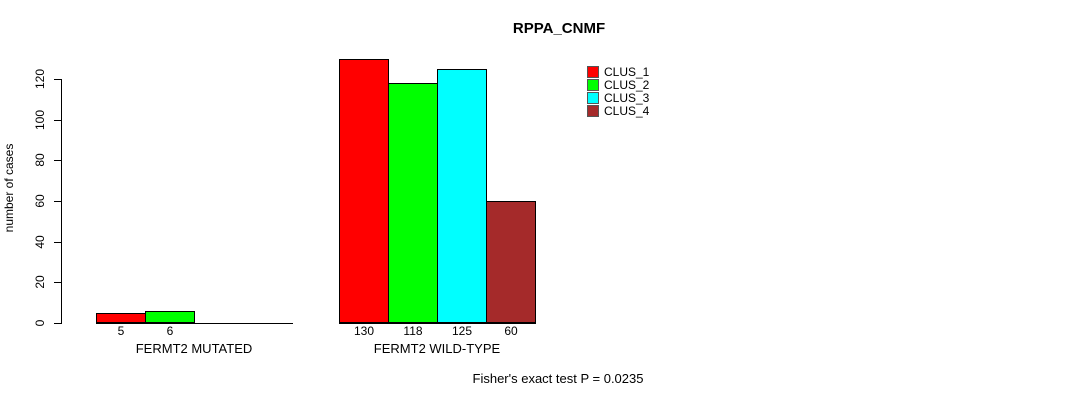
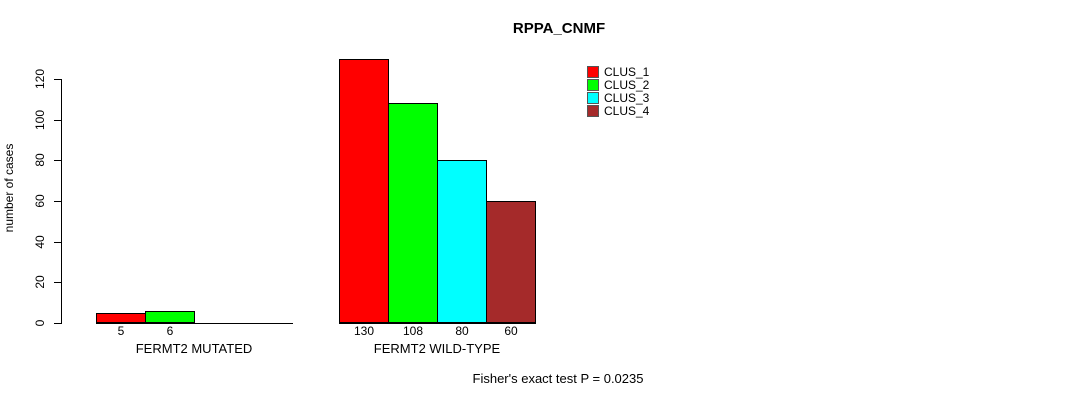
CLUS_2/FERMT2 WILD-TYPE: 118 -> 108
CLUS_3/FERMT2 WILD-TYPE: 125 -> 80
